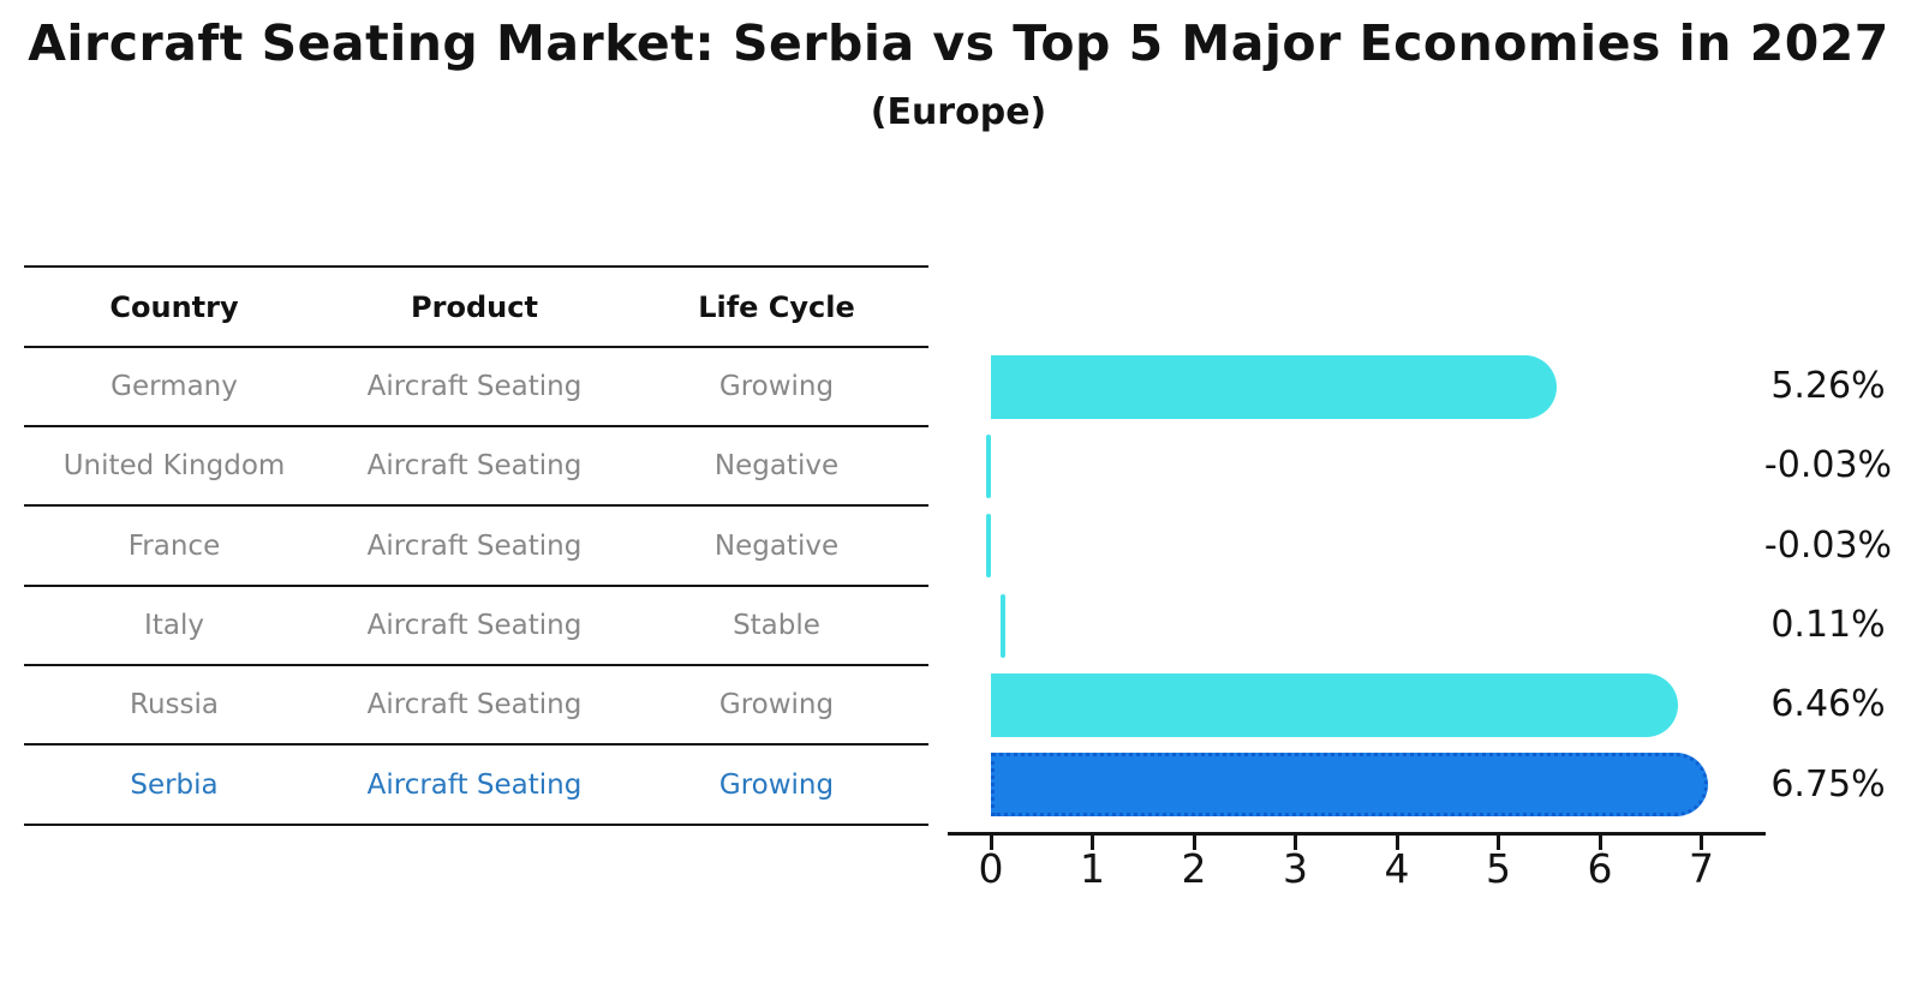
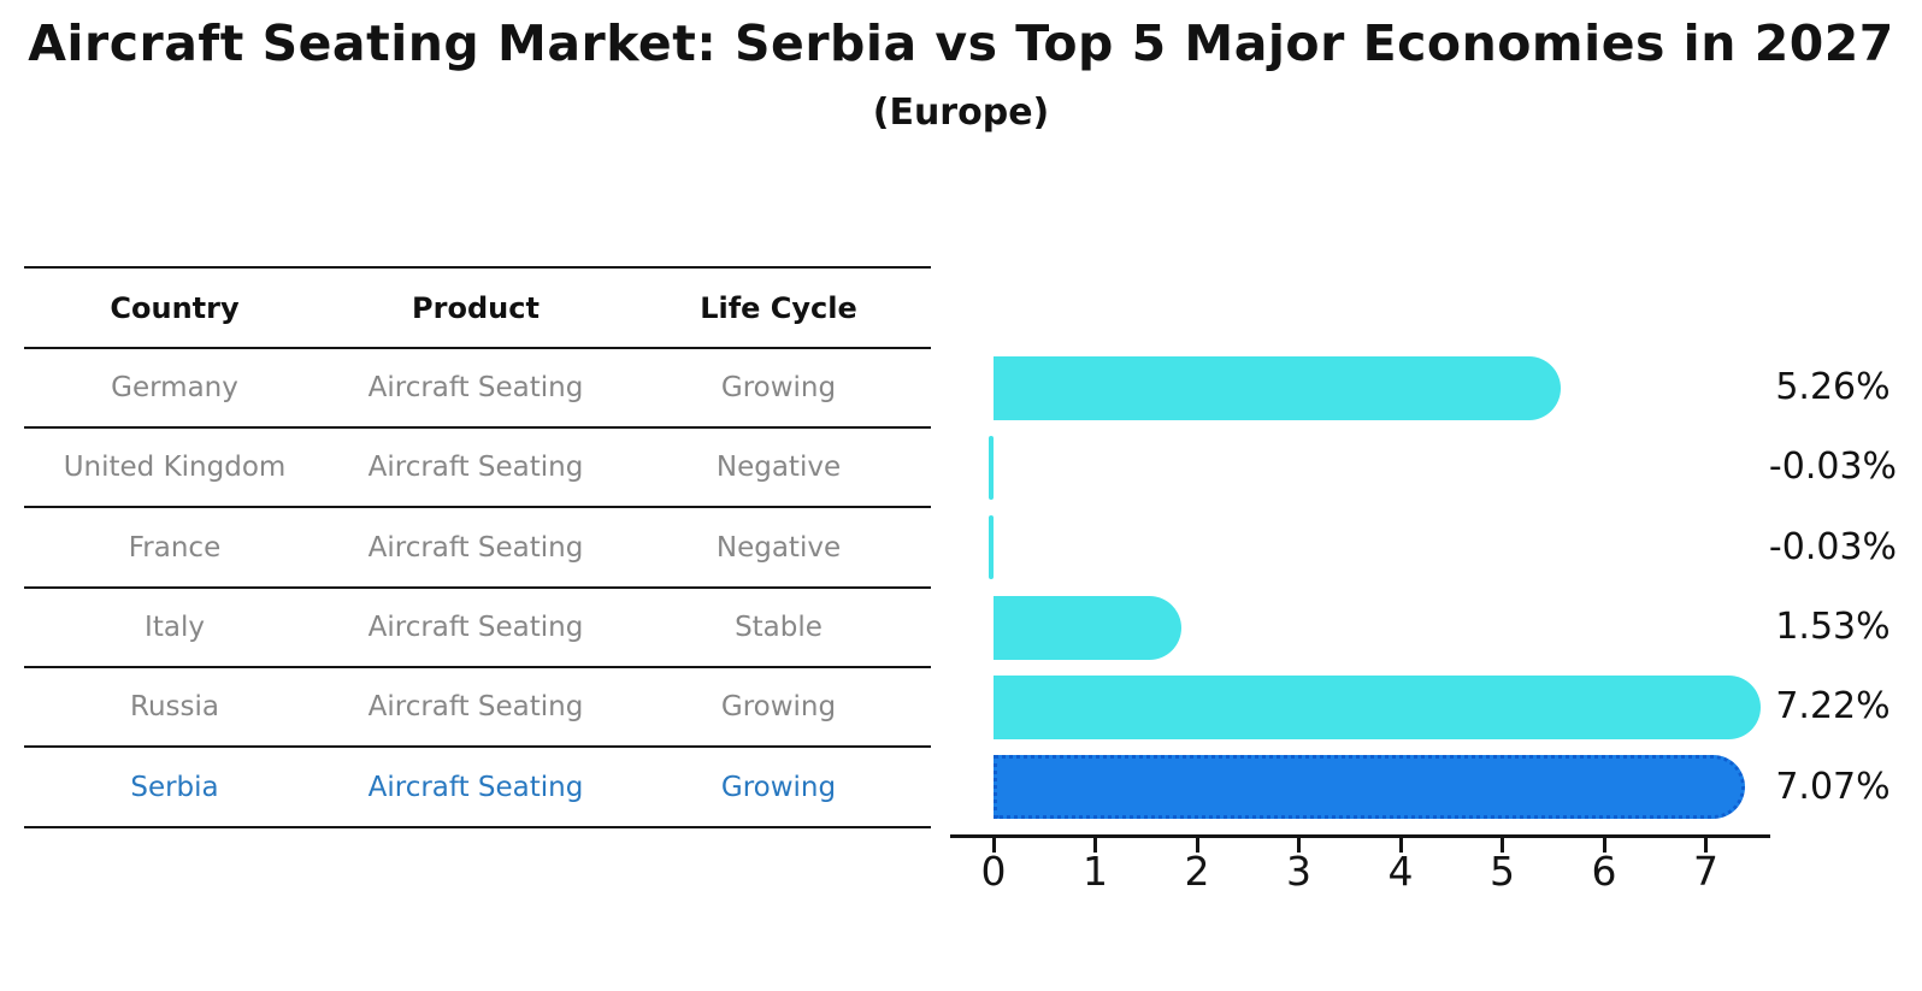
Italy: 0.11% -> 1.53%
Russia: 6.46% -> 7.22%
Serbia: 6.75% -> 7.07%
